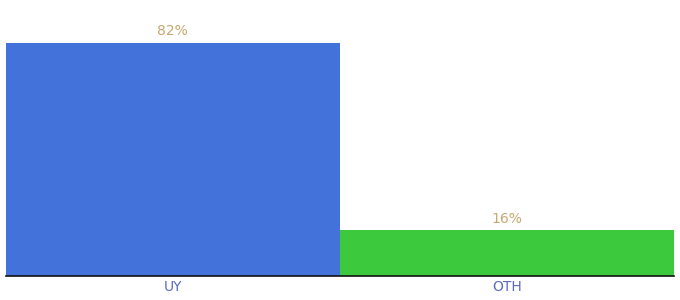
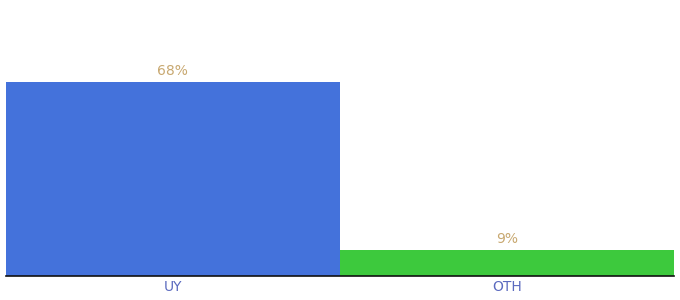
UY: 82% -> 68%
OTH: 16% -> 9%
